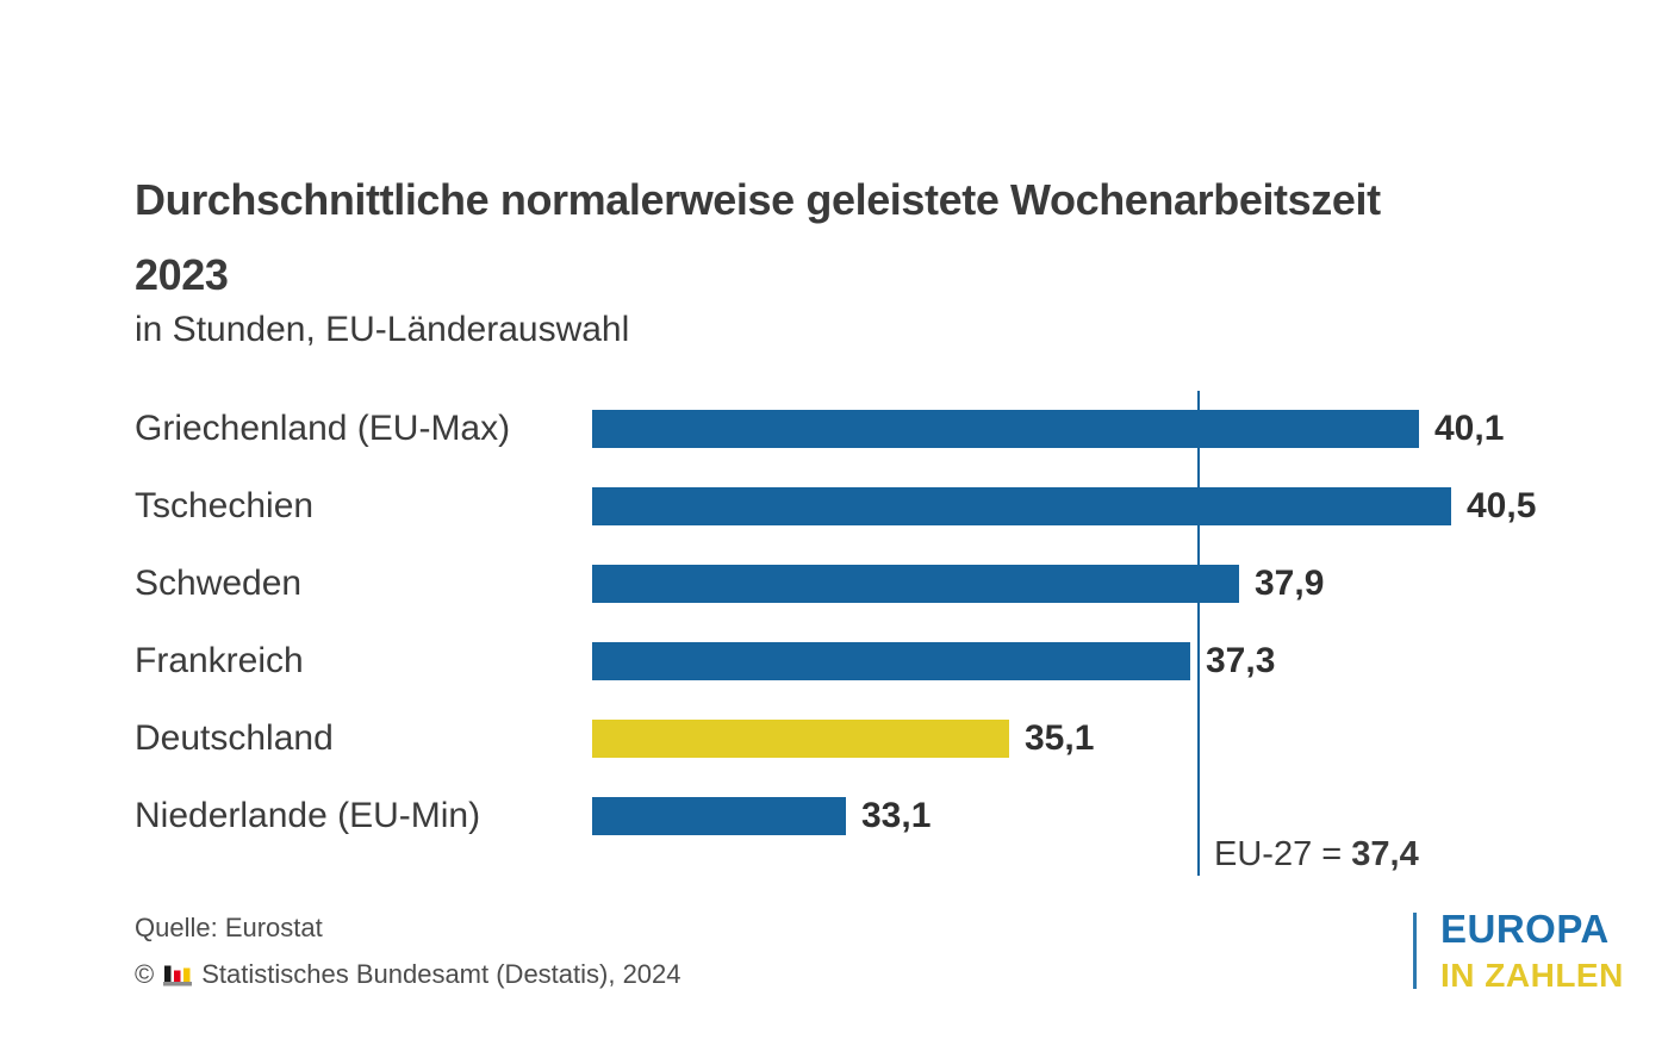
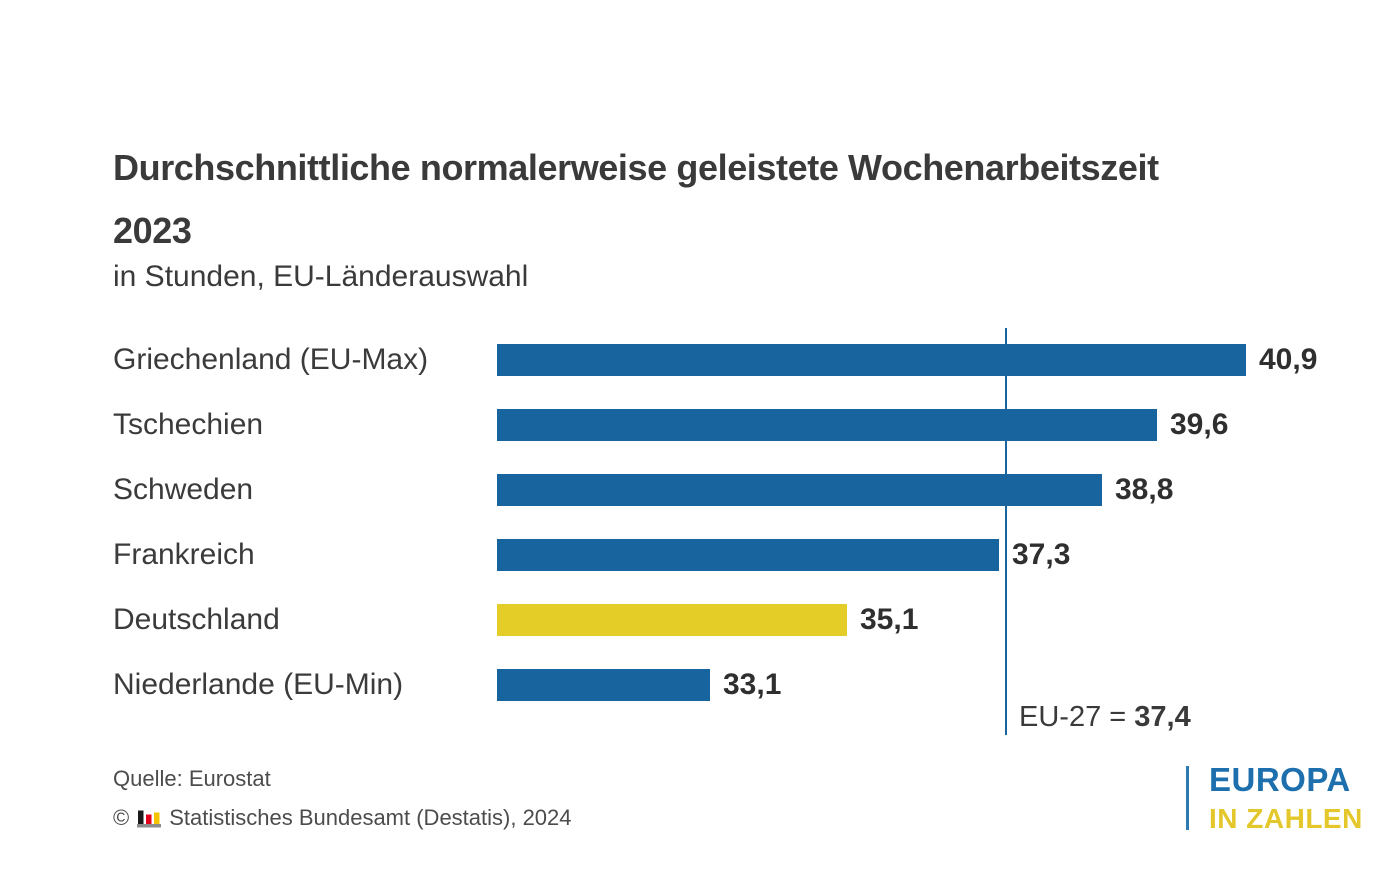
Griechenland (EU-Max): 40,1 -> 40,9
Tschechien: 40,5 -> 39,6
Schweden: 37,9 -> 38,8
